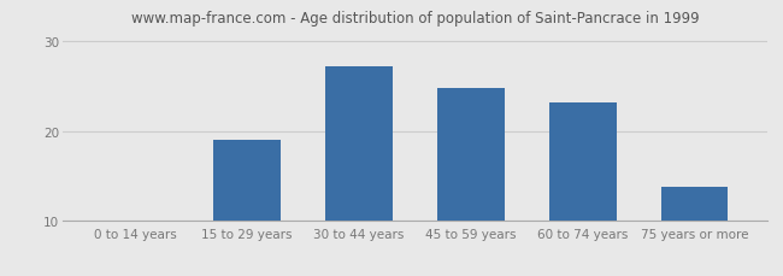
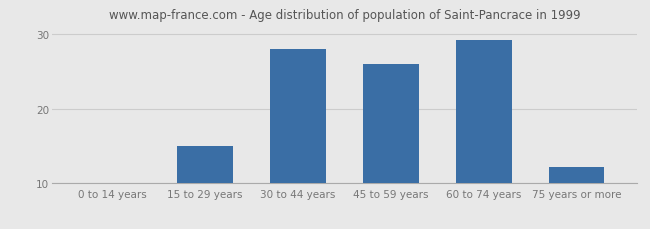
15 to 29 years: 19.0 -> 15.0
30 to 44 years: 27.2 -> 28.0
45 to 59 years: 24.8 -> 26.0
60 to 74 years: 23.2 -> 29.2
75 years or more: 13.8 -> 12.2
